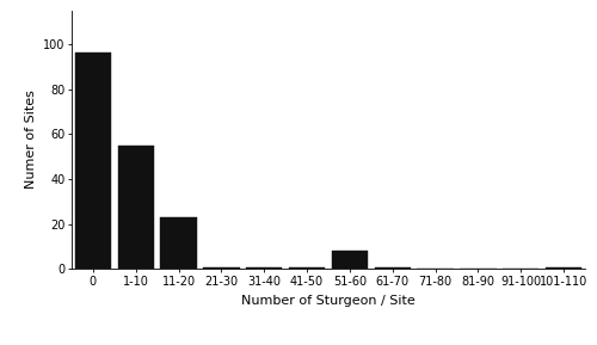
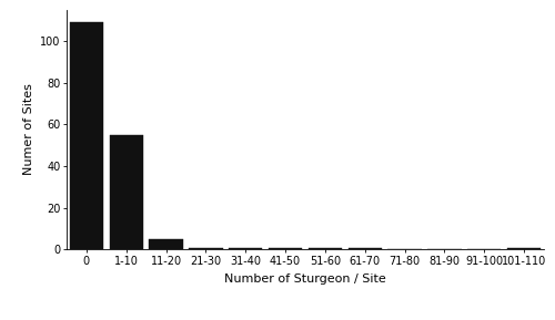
0: 96 -> 109
11-20: 23 -> 5
51-60: 8 -> 1
